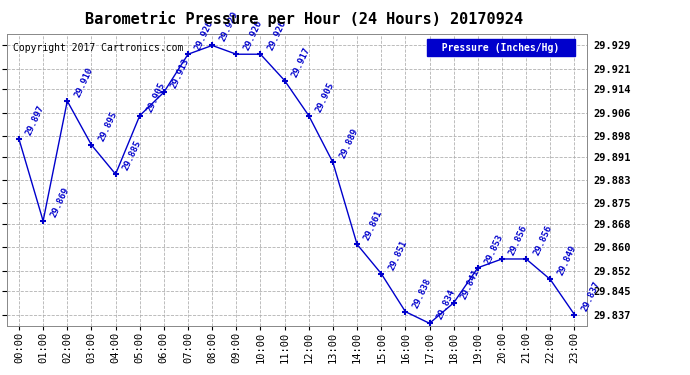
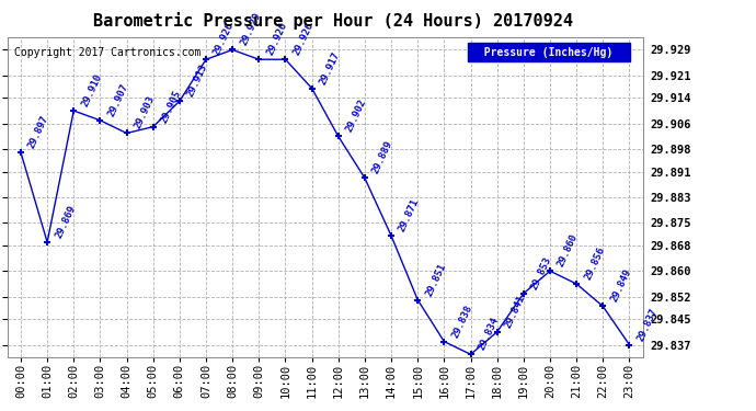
03:00: 29.895 -> 29.907
04:00: 29.885 -> 29.903
12:00: 29.905 -> 29.902
14:00: 29.861 -> 29.871
20:00: 29.856 -> 29.860
